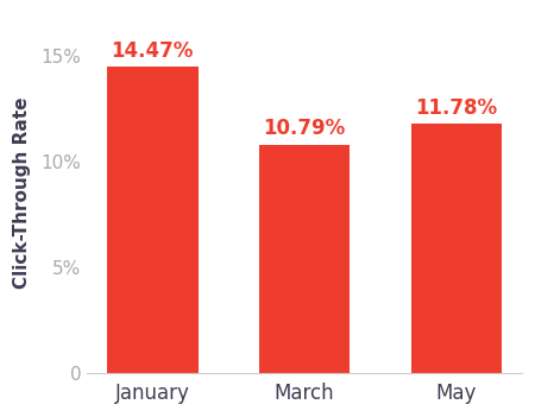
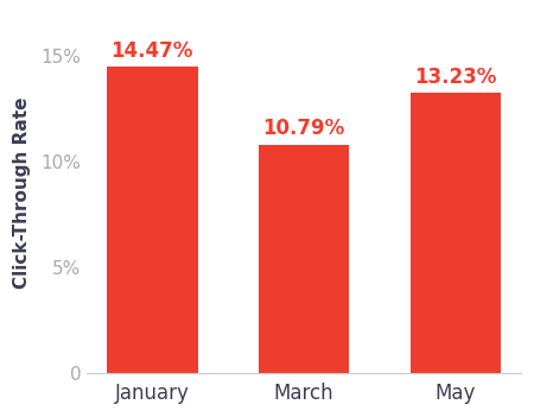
May: 11.78% -> 13.23%
